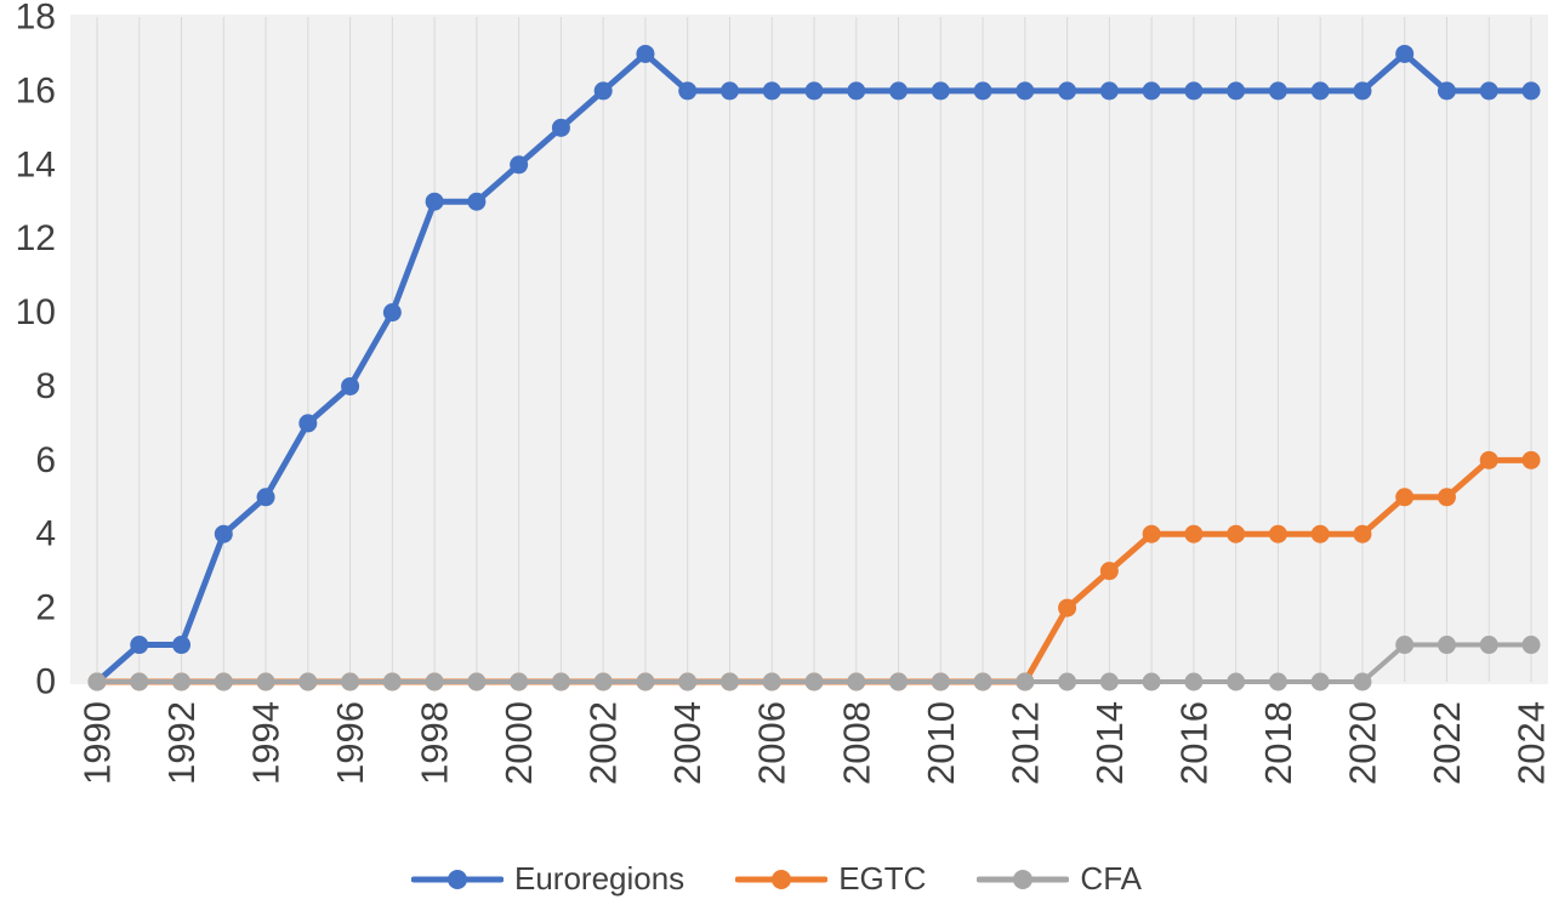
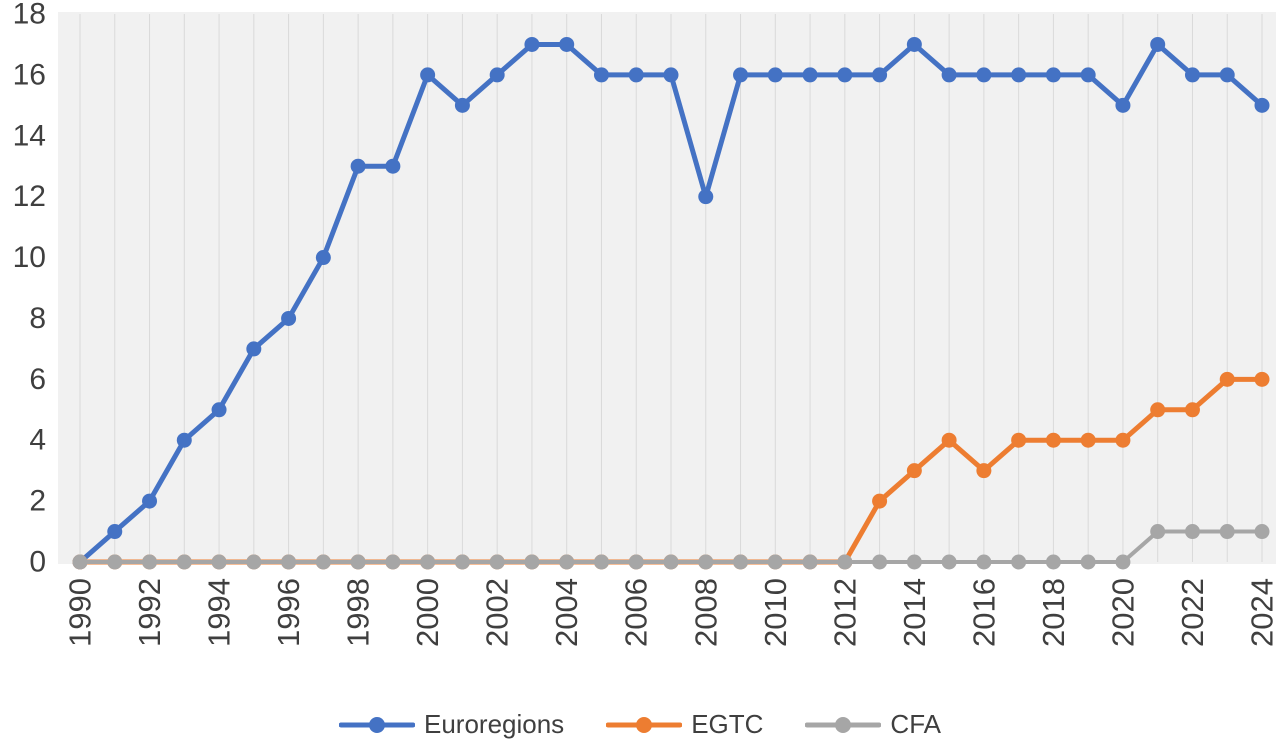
Euroregions/1992: 1 -> 2
Euroregions/2000: 14 -> 16
Euroregions/2004: 16 -> 17
Euroregions/2008: 16 -> 12
Euroregions/2014: 16 -> 17
EGTC/2016: 4 -> 3
Euroregions/2020: 16 -> 15
Euroregions/2024: 16 -> 15
